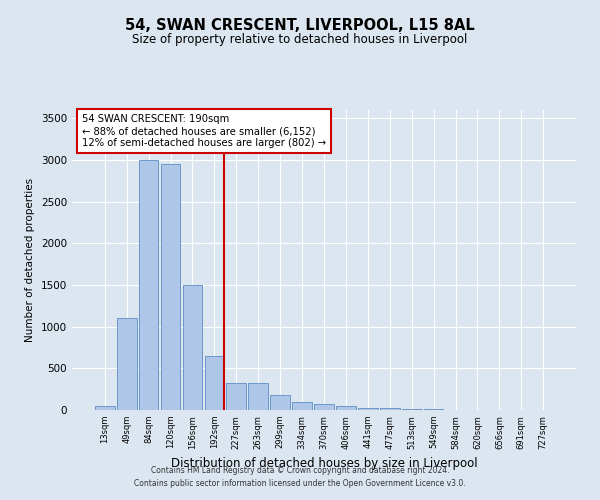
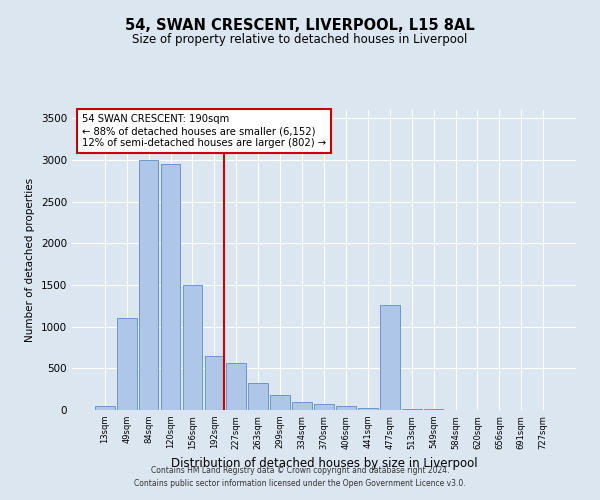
227sqm: 320 -> 560
477sqm: 20 -> 1260
